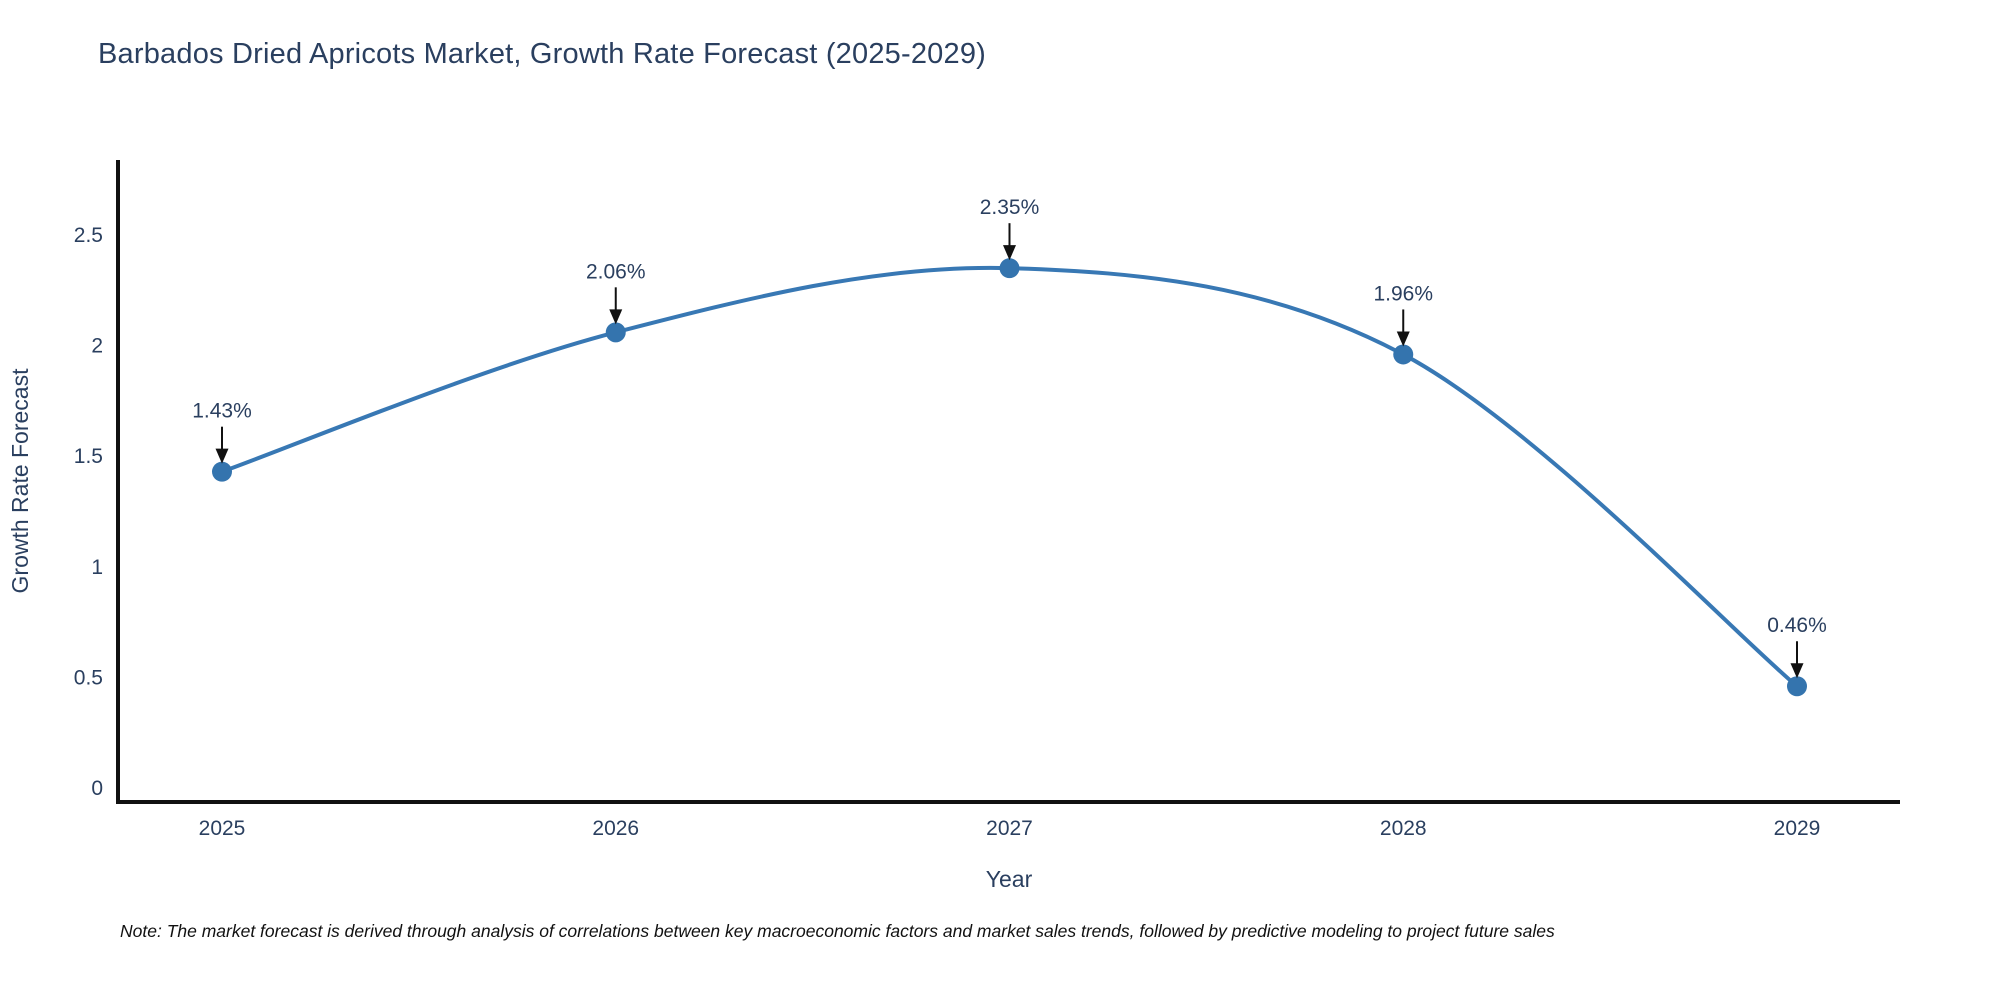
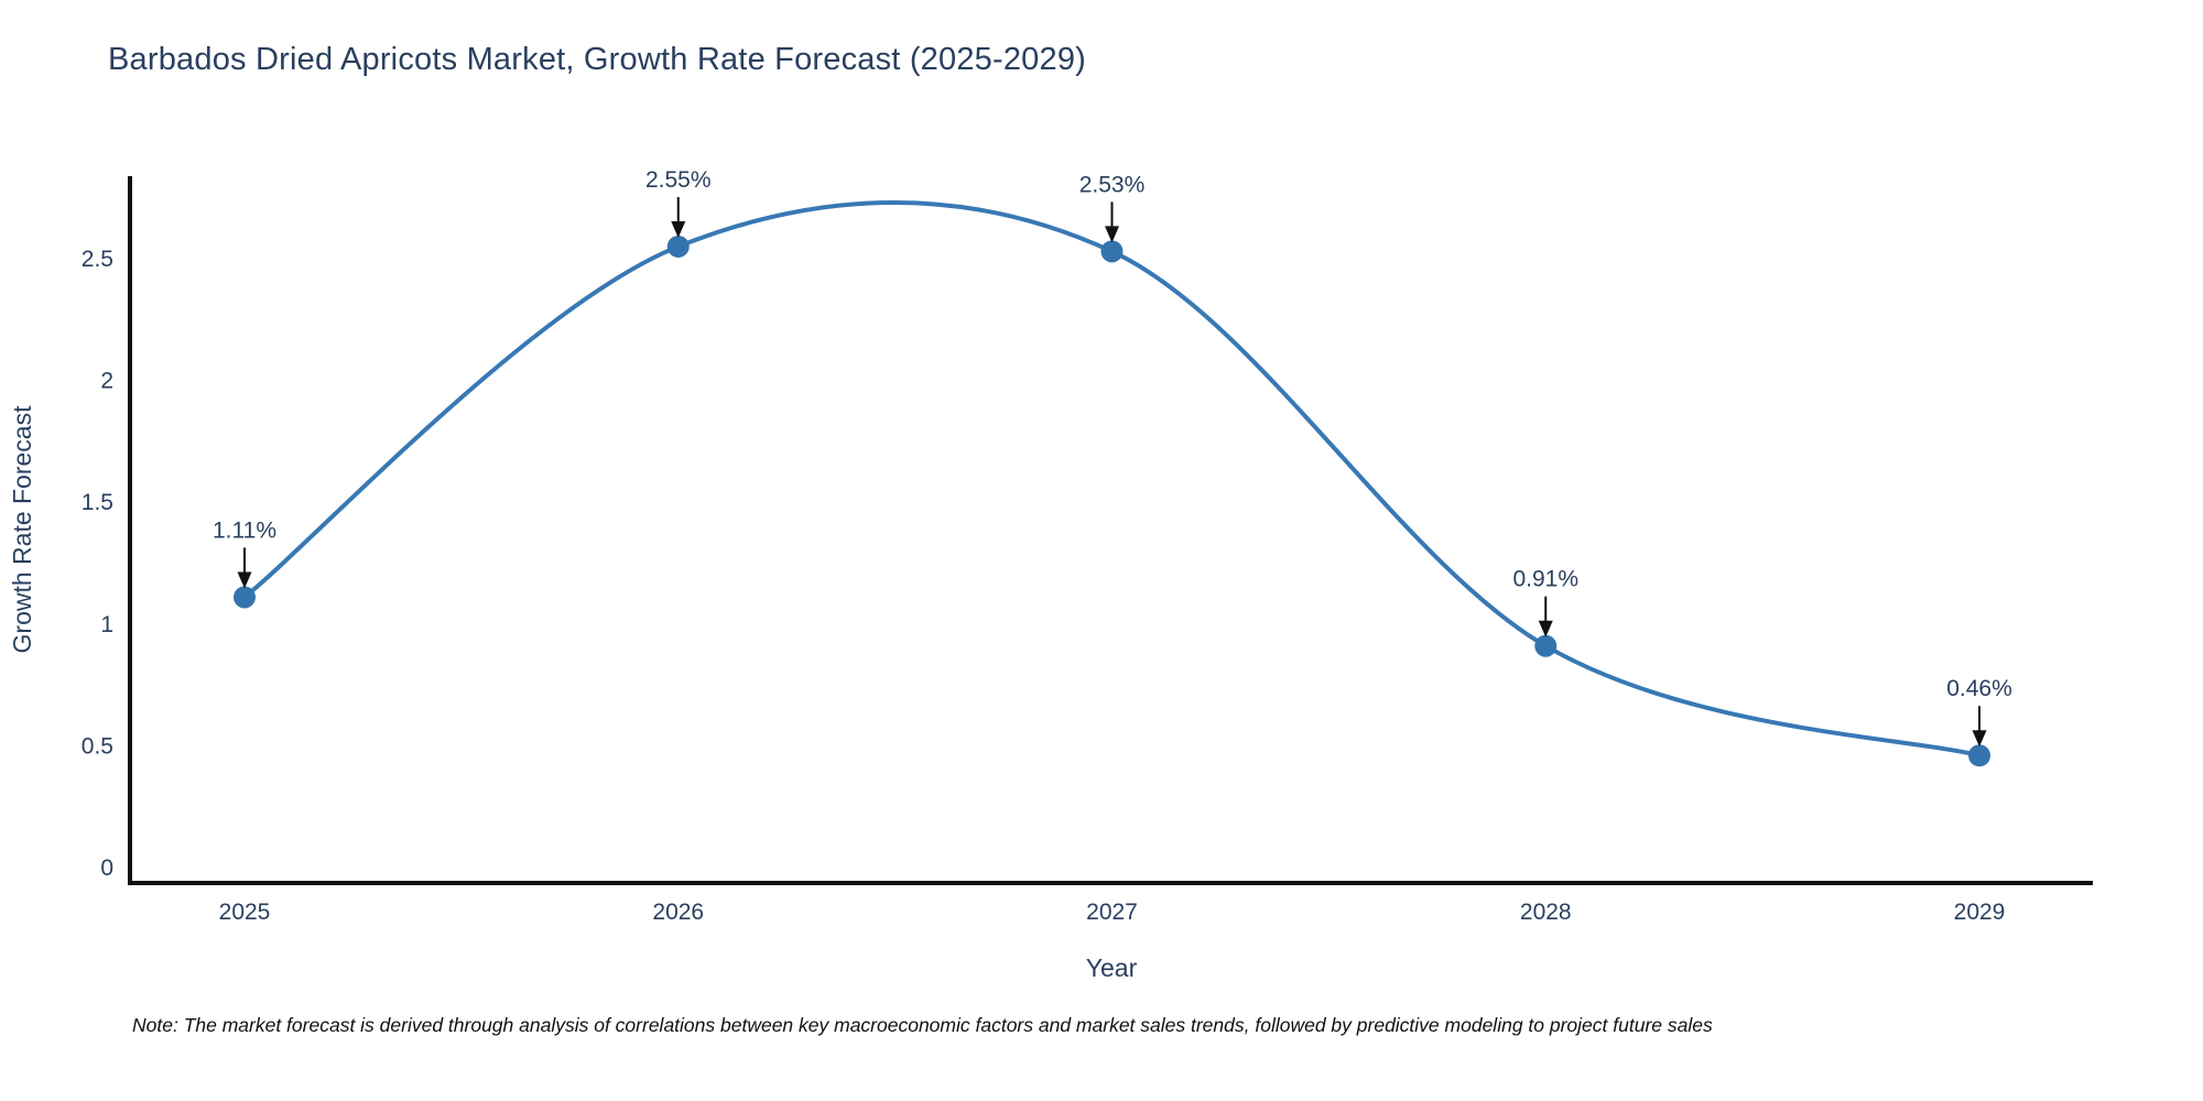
2025: 1.43% -> 1.11%
2026: 2.06% -> 2.55%
2027: 2.35% -> 2.53%
2028: 1.96% -> 0.91%
